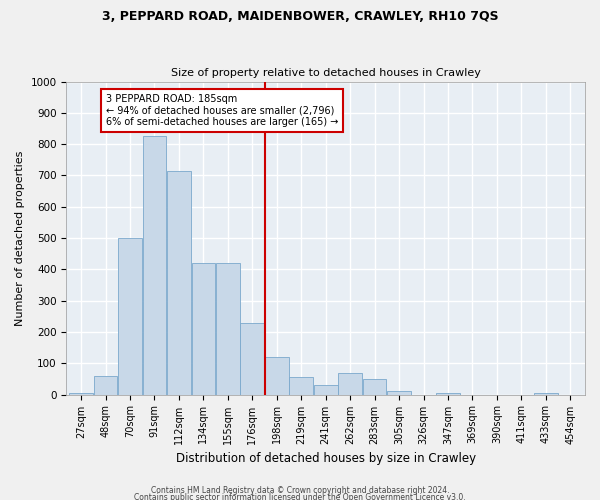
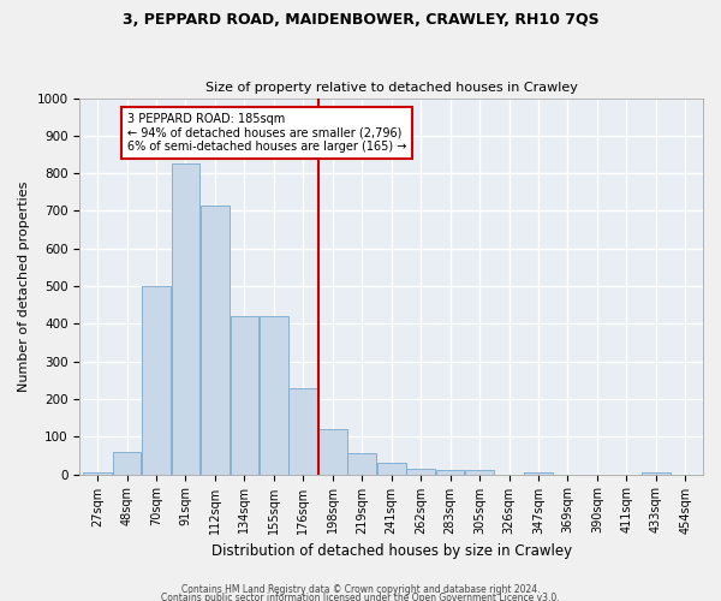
262sqm: 70 -> 15
283sqm: 50 -> 10
